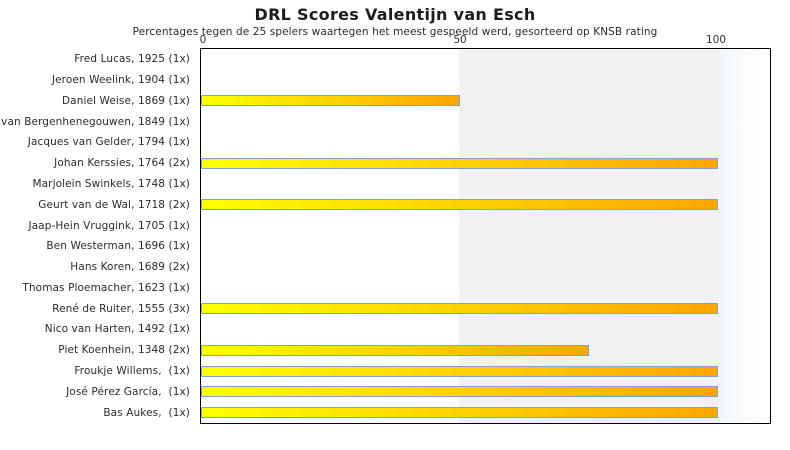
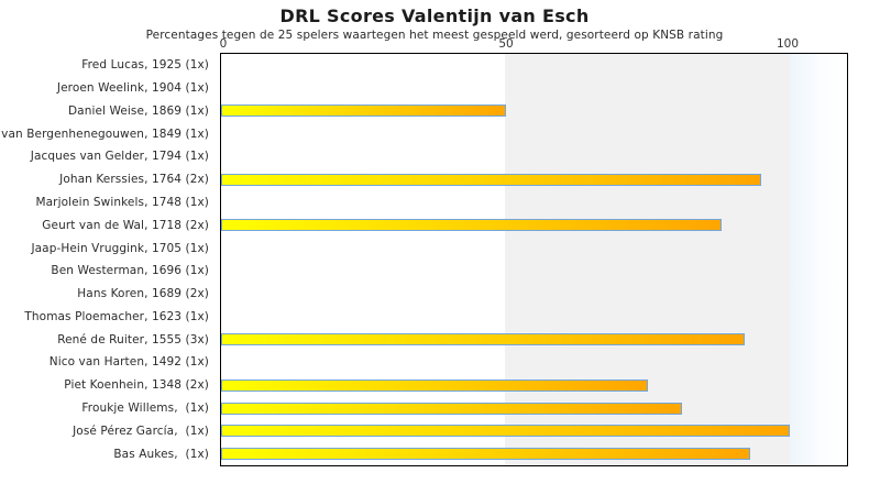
Johan Kerssies, 1764 (2x): 100 -> 95
Geurt van de Wal, 1718 (2x): 100 -> 88
René de Ruiter, 1555 (3x): 100 -> 92
Froukje Willems, (1x): 100 -> 81
Bas Aukes, (1x): 100 -> 93
